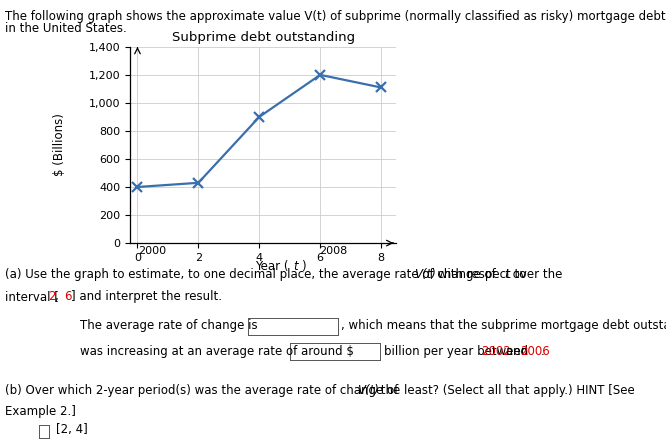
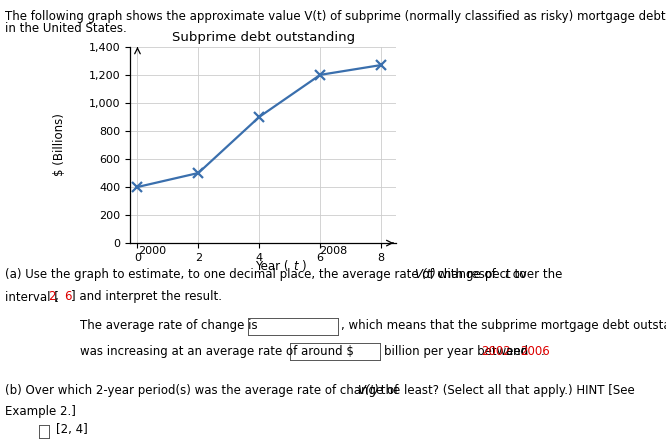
2: 430 -> 500
8: 1,110 -> 1,270
